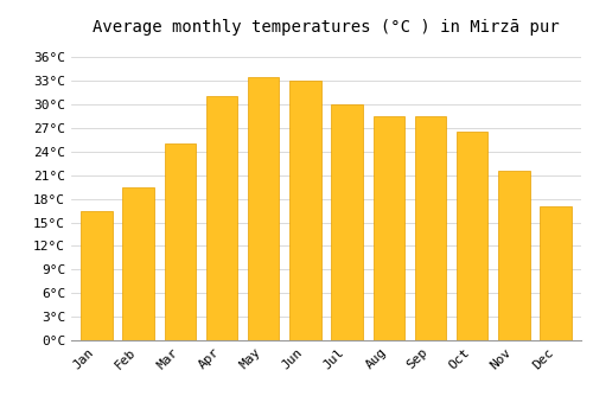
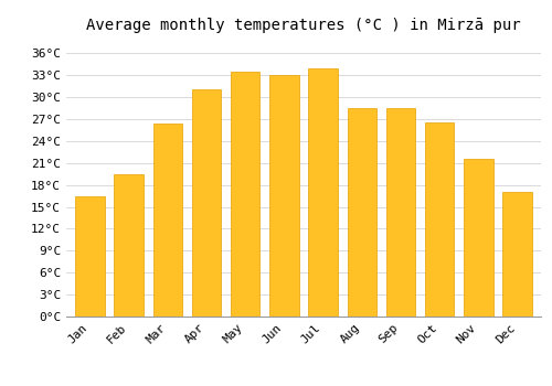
Mar: 25.0°C -> 26.4°C
Jul: 30.0°C -> 34.0°C
